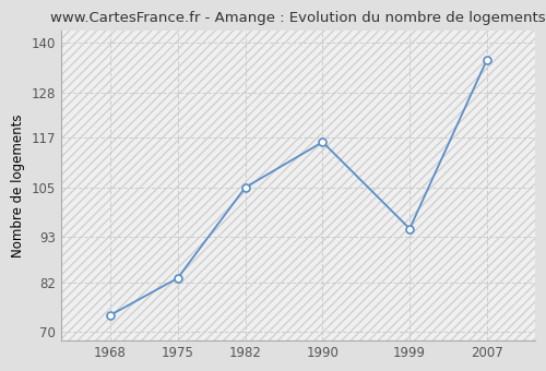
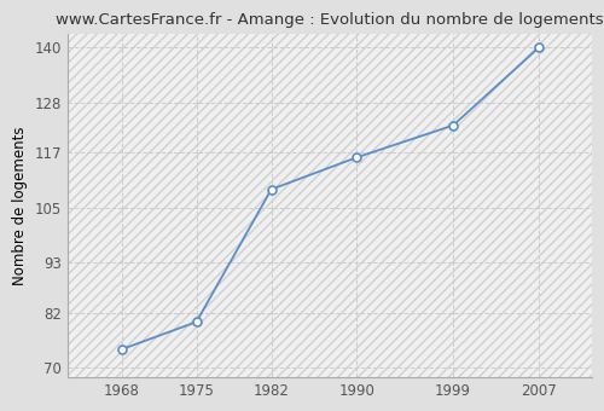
1975: 83 -> 80
1982: 105 -> 109
1999: 95 -> 123
2007: 136 -> 140
